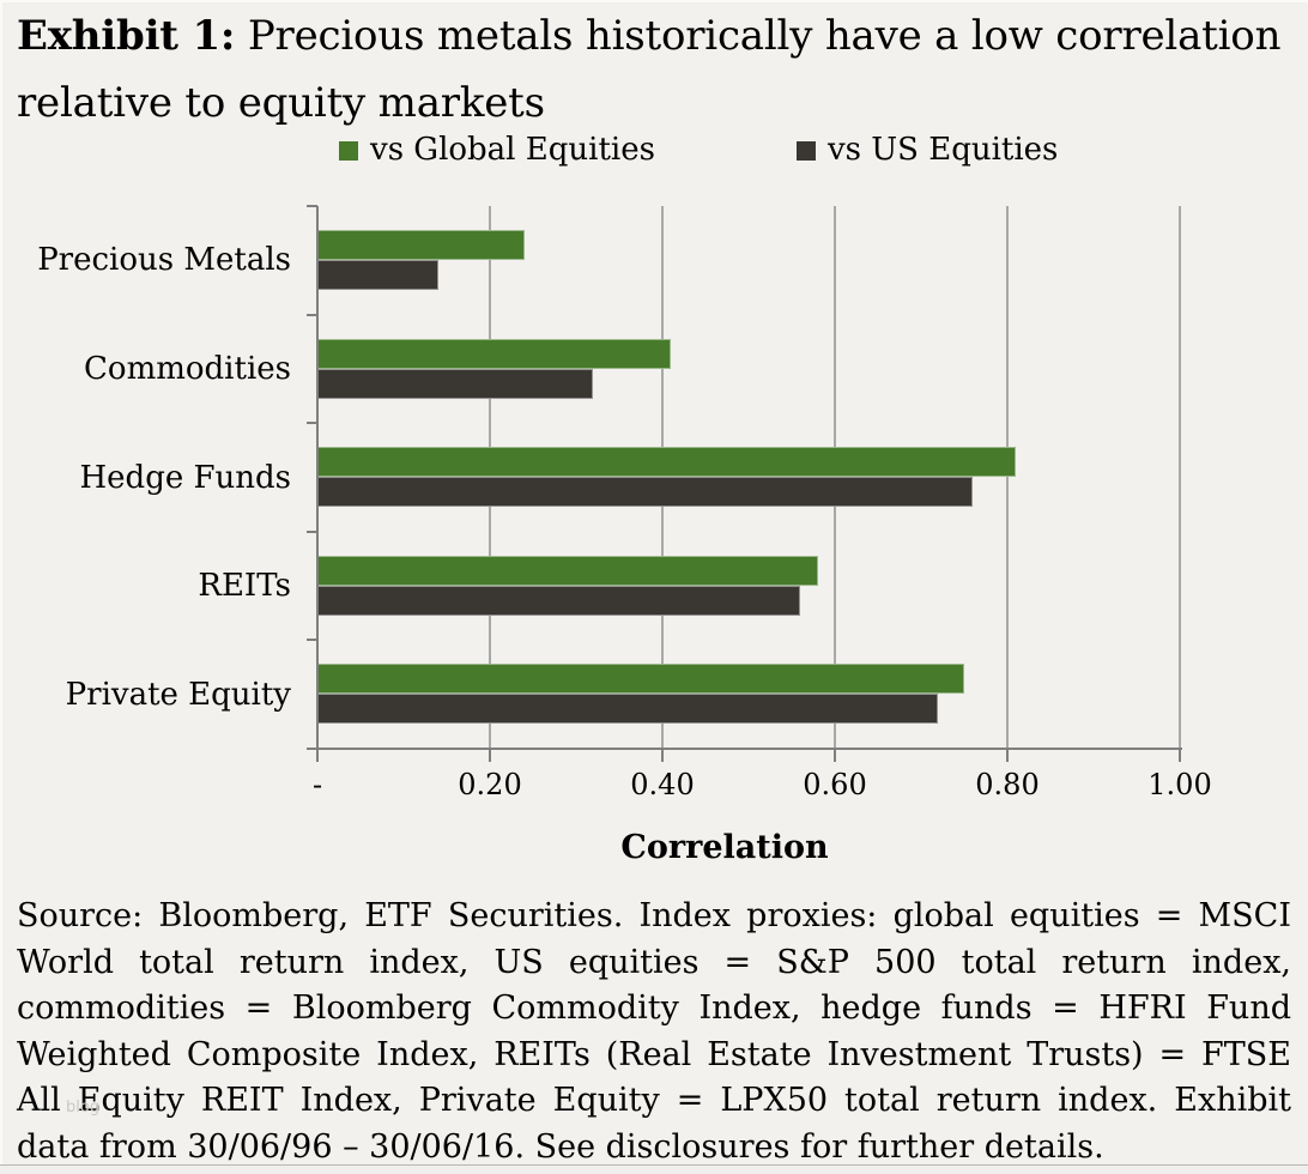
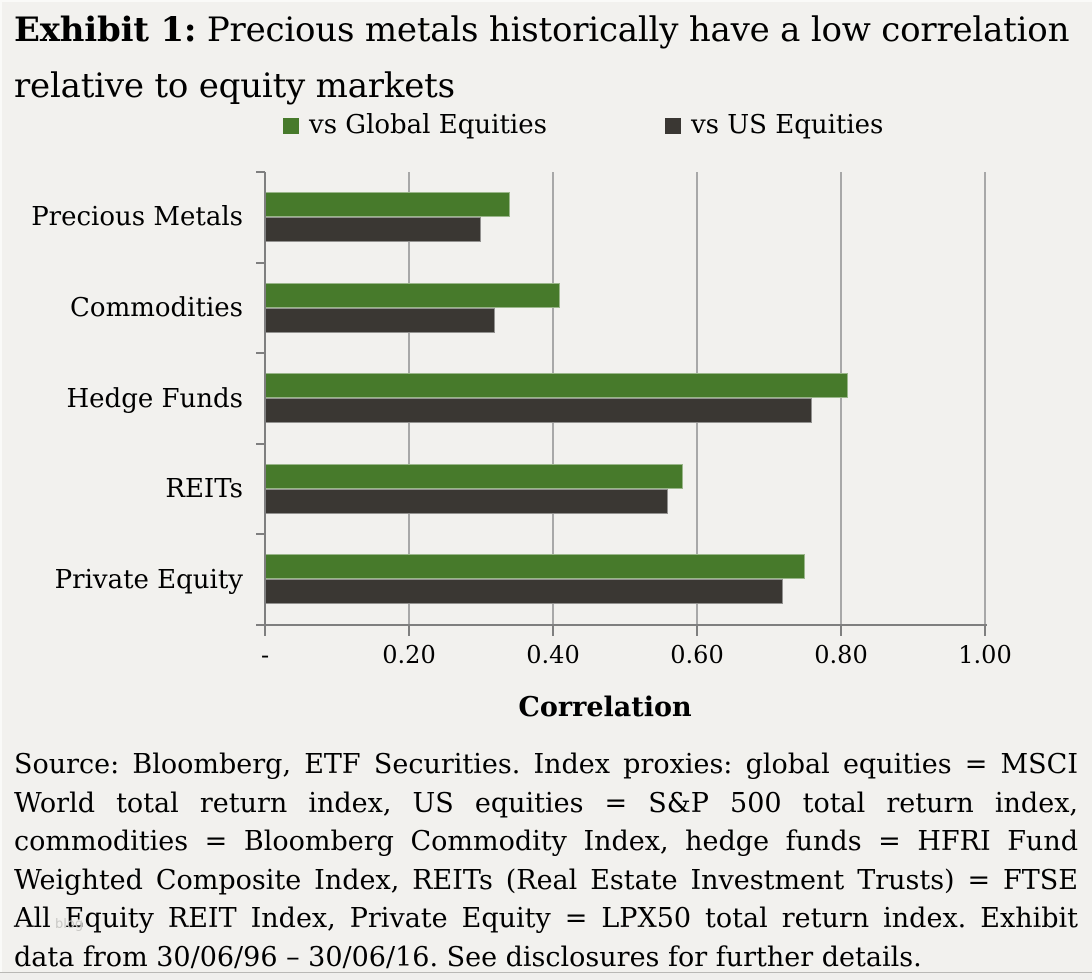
vs Global Equities/Precious Metals: 0.24 -> 0.34
vs US Equities/Precious Metals: 0.14 -> 0.30
